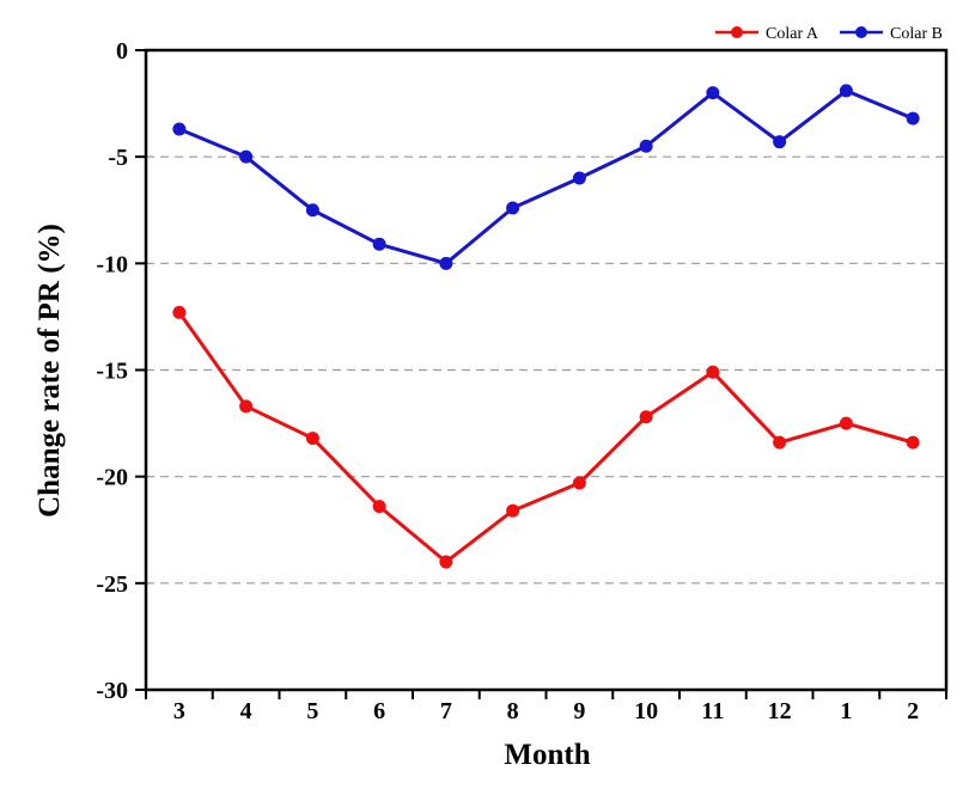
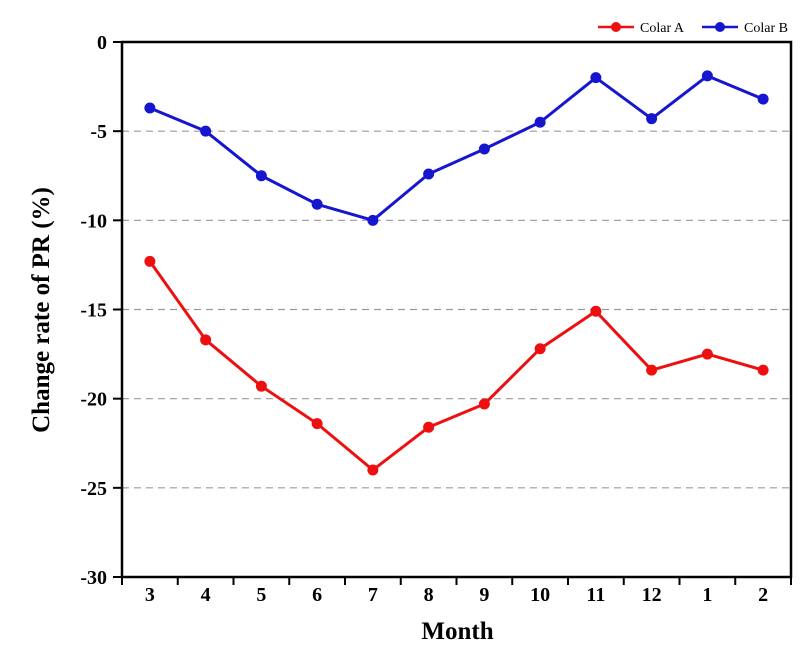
Colar A/5: -18.2 -> -19.3
